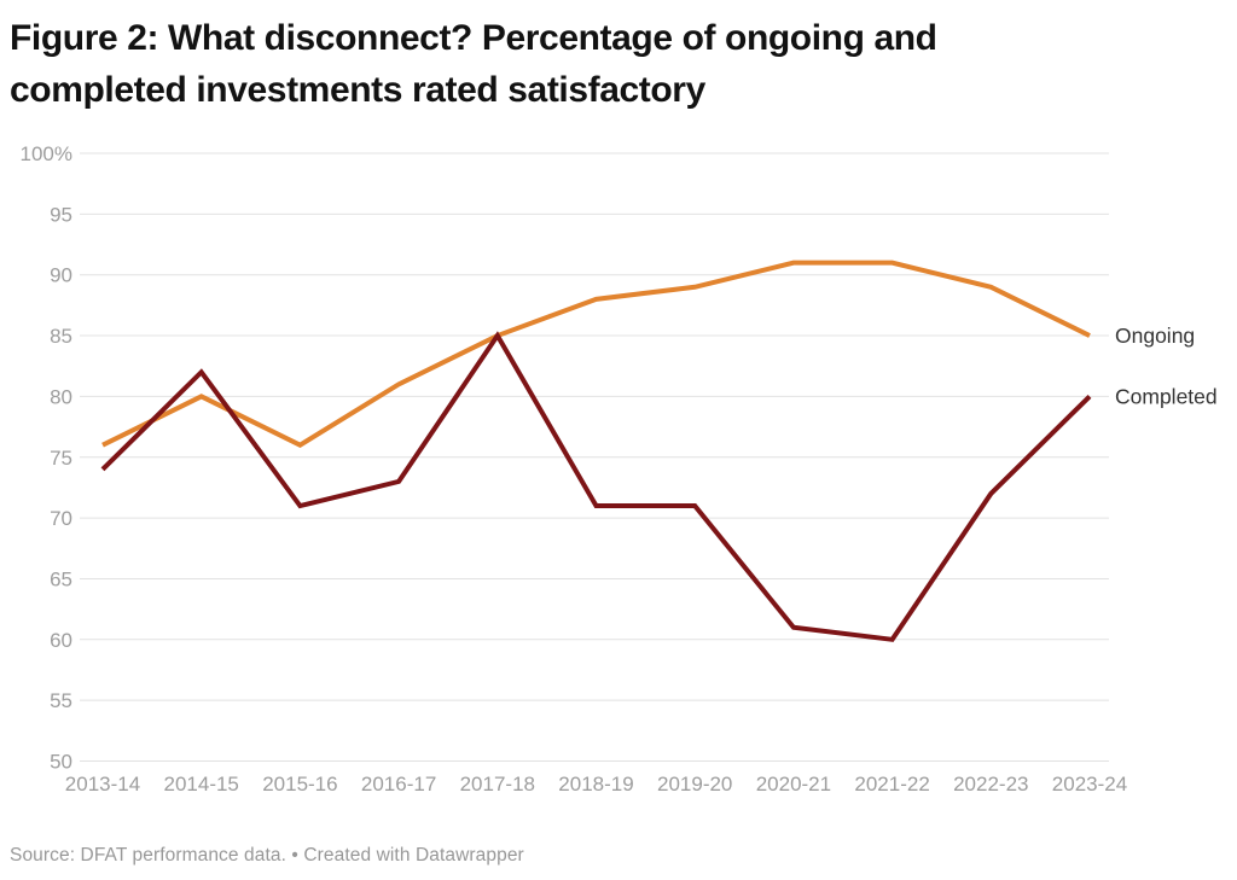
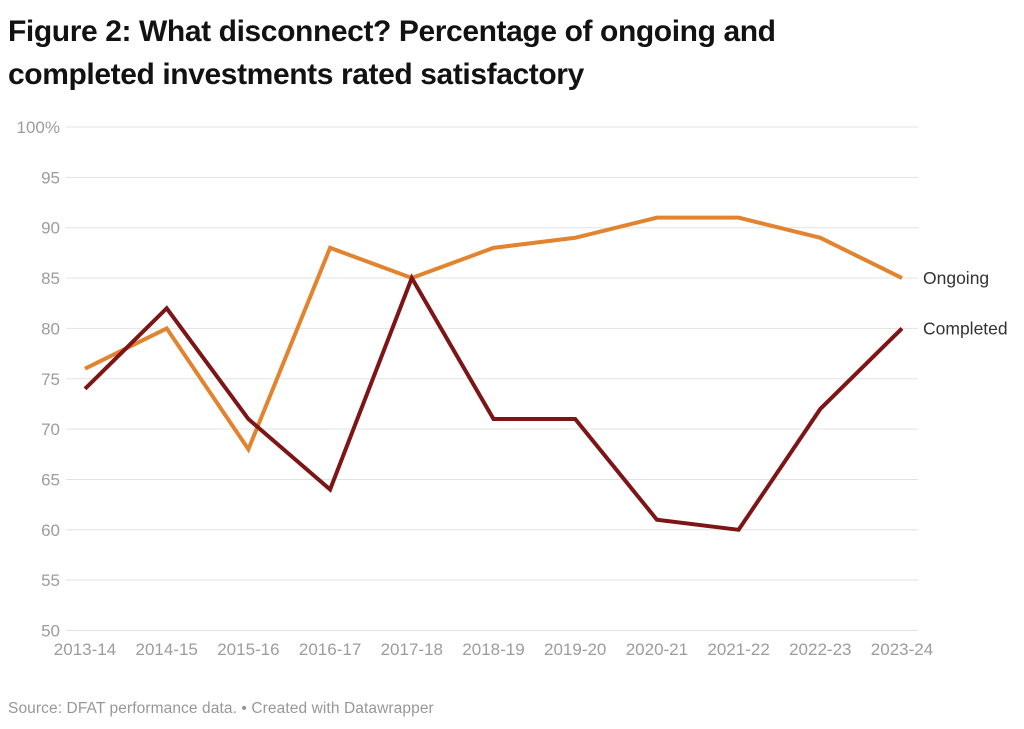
Ongoing/2015-16: 76% -> 68%
Ongoing/2016-17: 81% -> 88%
Completed/2016-17: 73% -> 64%
